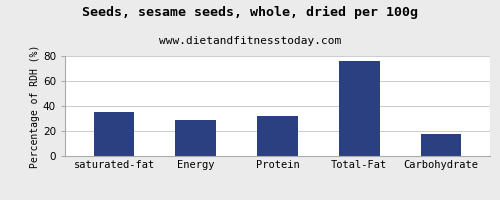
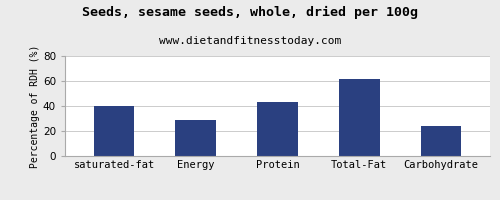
saturated-fat: 35 -> 40
Protein: 32 -> 43
Total-Fat: 76 -> 62
Carbohydrate: 18 -> 24
